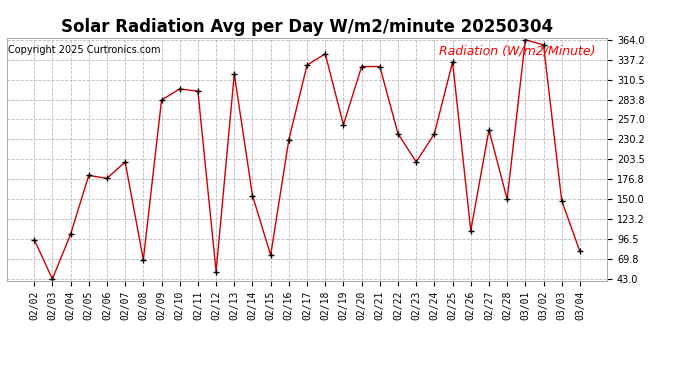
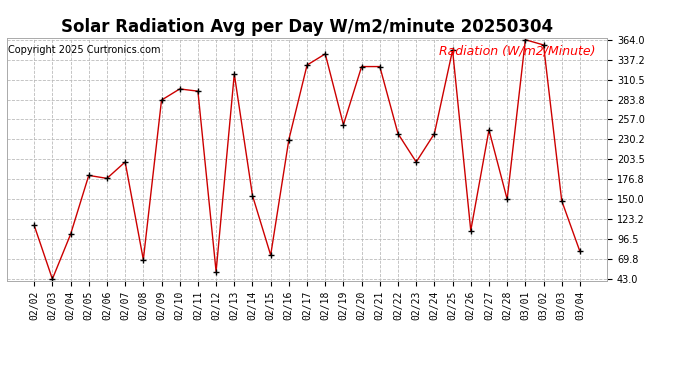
02/02: 96 -> 115
02/25: 334 -> 350
